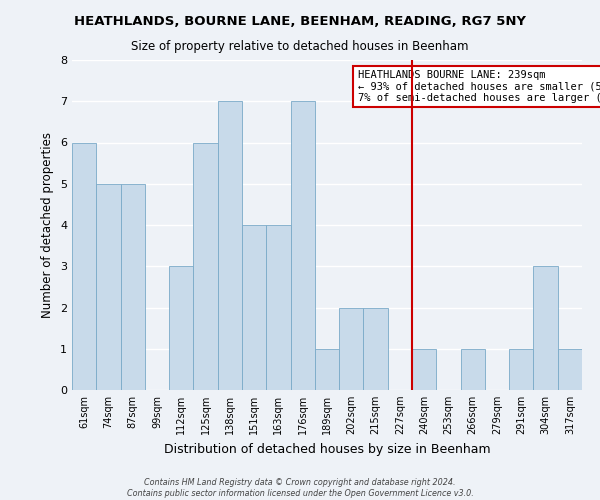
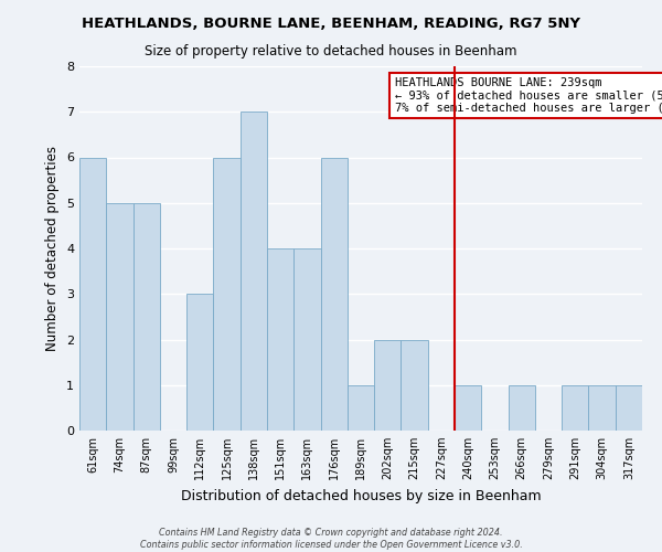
176sqm: 7 -> 6
304sqm: 3 -> 1
